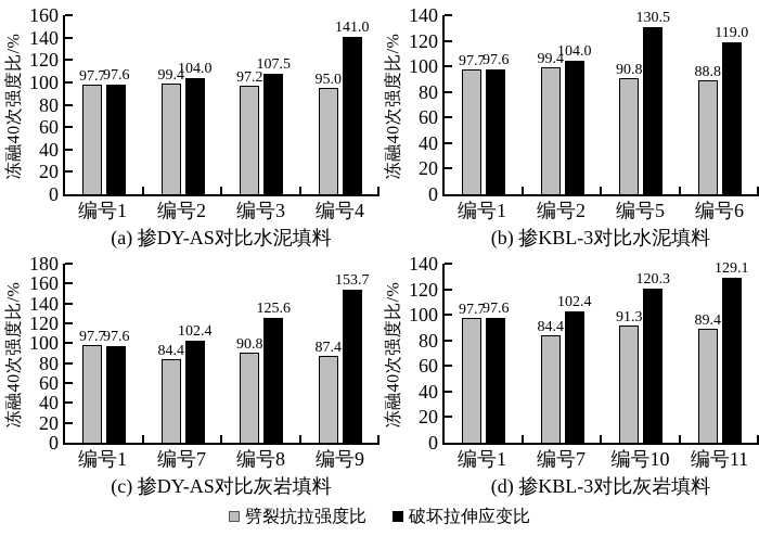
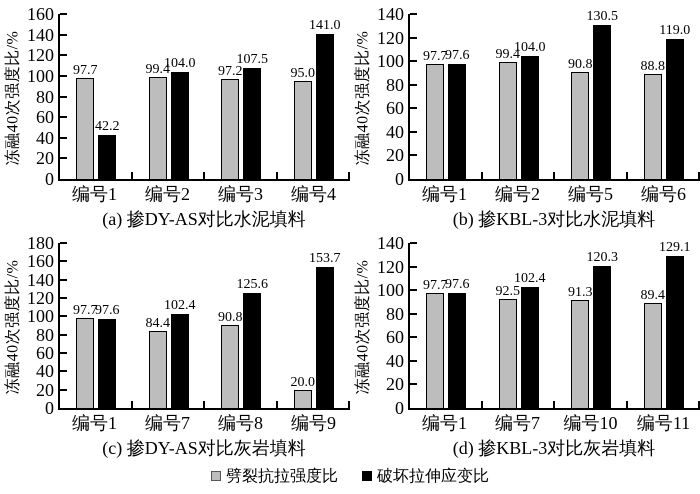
(a) 掺DY-AS对比水泥填料/破坏拉伸应变比/编号1: 97.6 -> 42.2
(c) 掺DY-AS对比灰岩填料/劈裂抗拉强度比/编号9: 87.4 -> 20.0
(d) 掺KBL-3对比灰岩填料/劈裂抗拉强度比/编号7: 84.4 -> 92.5
